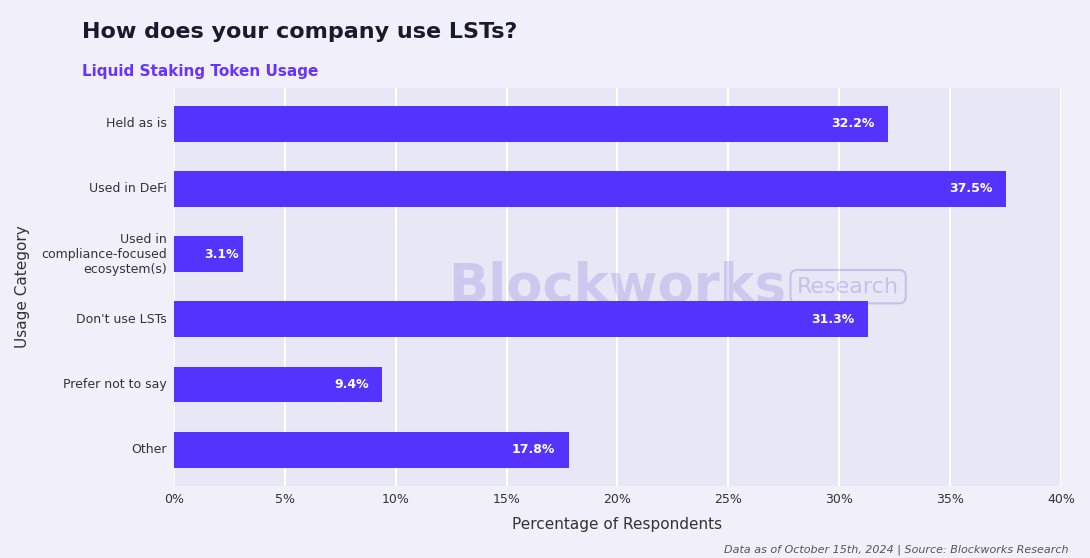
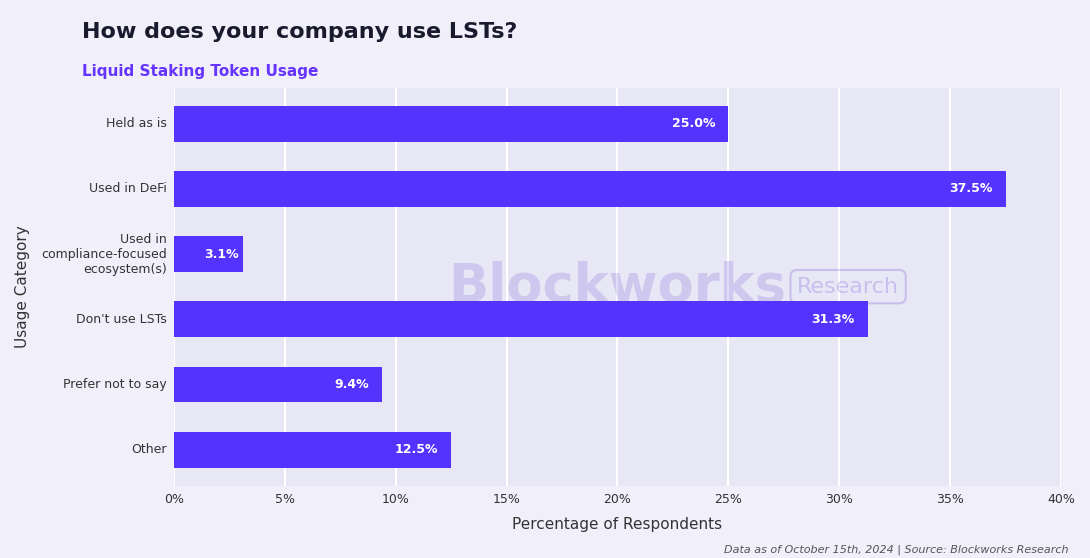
Held as is: 32.2% -> 25.0%
Other: 17.8% -> 12.5%
